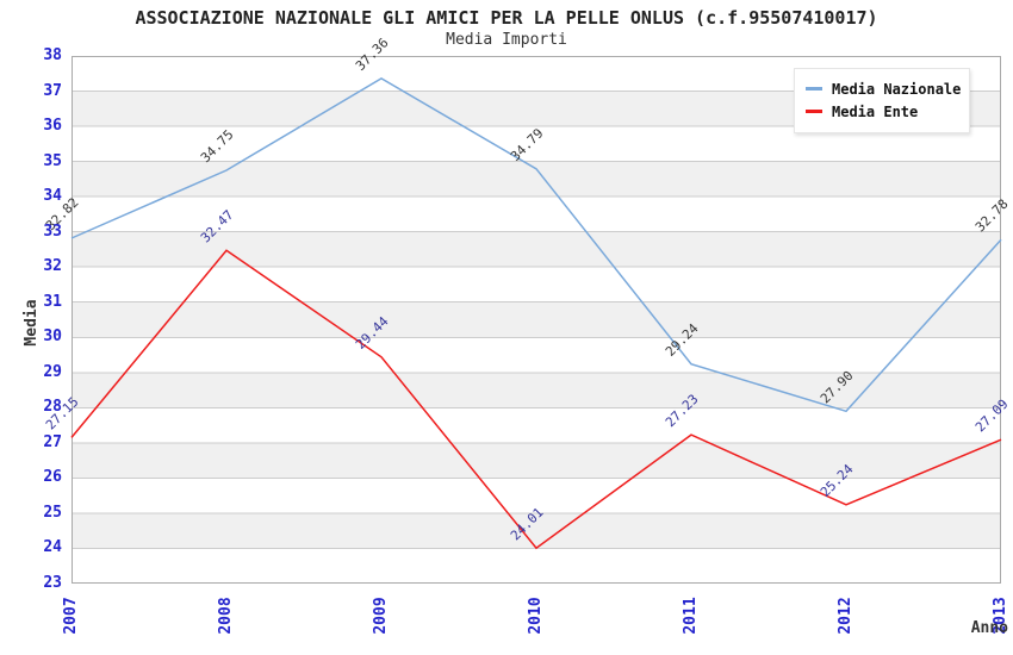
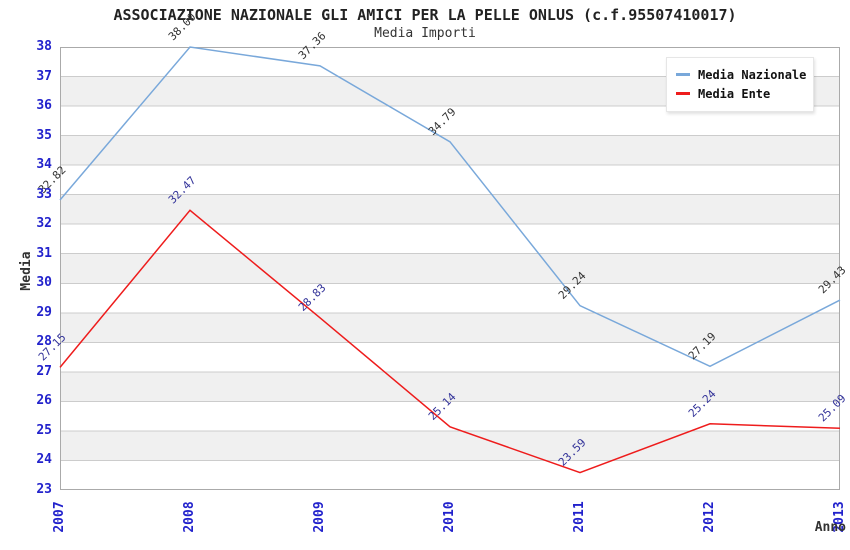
Media Nazionale/2008: 34.75 -> 38.00
Media Ente/2009: 29.44 -> 28.83
Media Ente/2010: 24.01 -> 25.14
Media Ente/2011: 27.23 -> 23.59
Media Nazionale/2012: 27.90 -> 27.19
Media Nazionale/2013: 32.78 -> 29.43
Media Ente/2013: 27.09 -> 25.09
